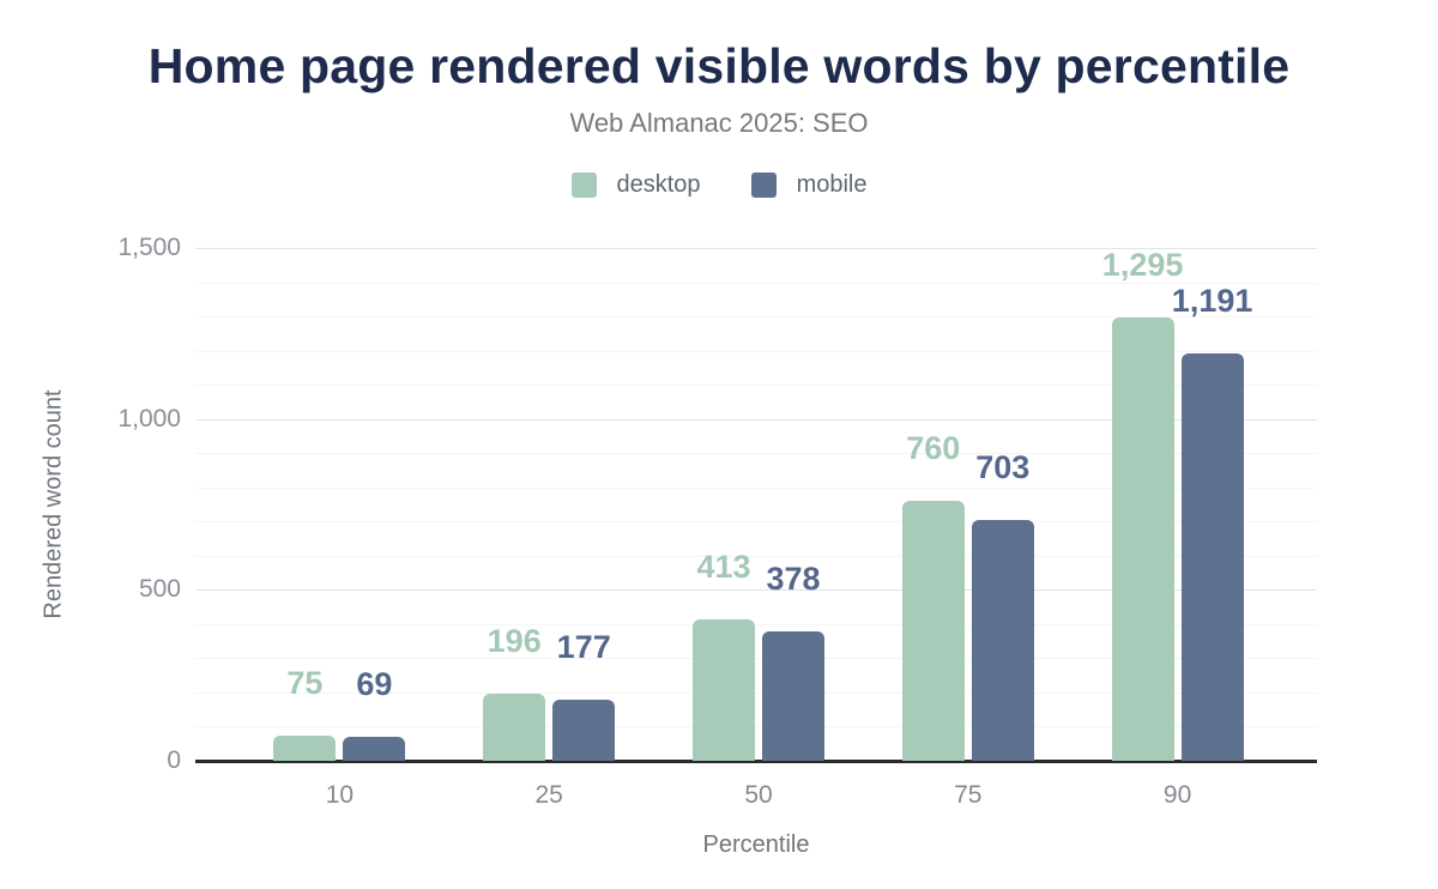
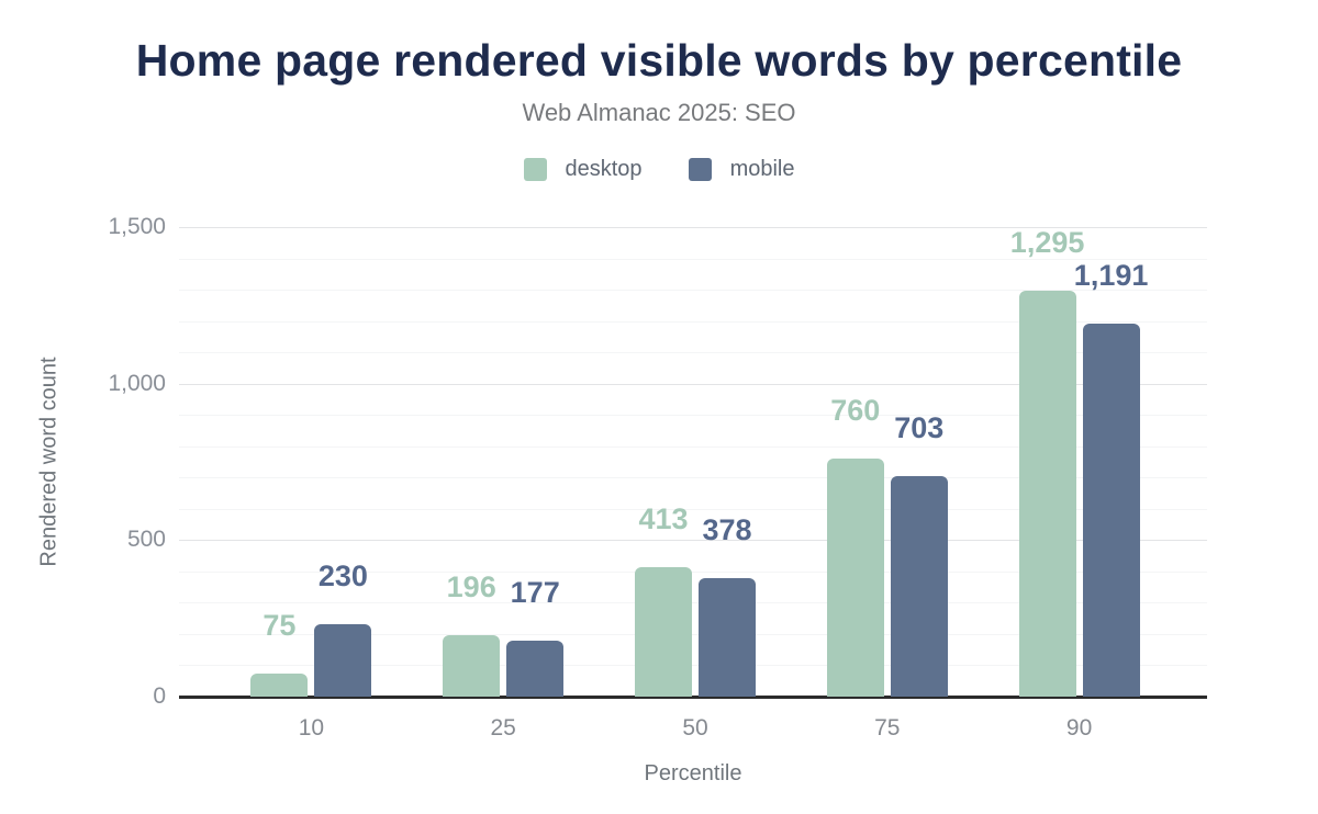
mobile/10: 69 -> 230
